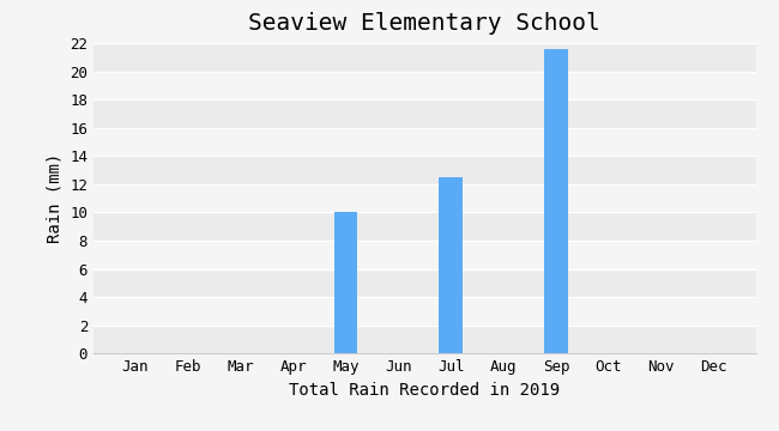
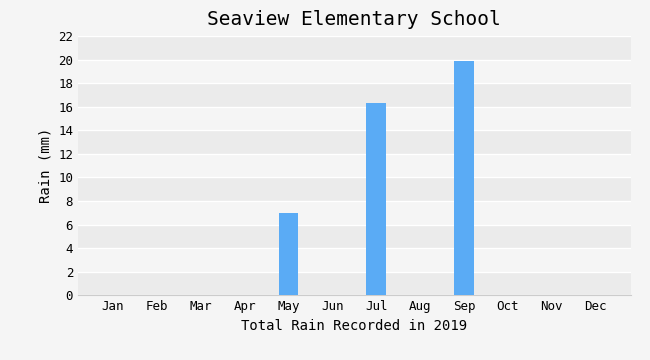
May: 10.0 -> 7.0
Jul: 12.5 -> 16.3
Sep: 21.6 -> 19.9
